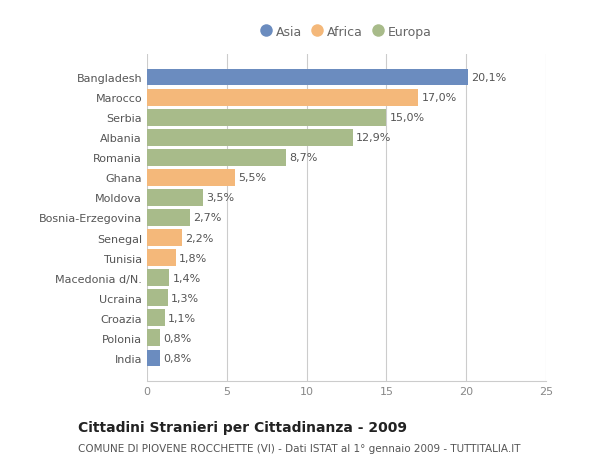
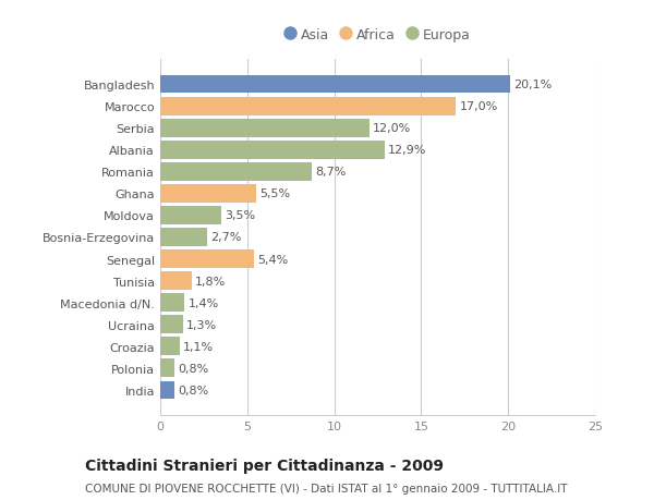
Serbia: 15,0% -> 12,0%
Senegal: 2,2% -> 5,4%
